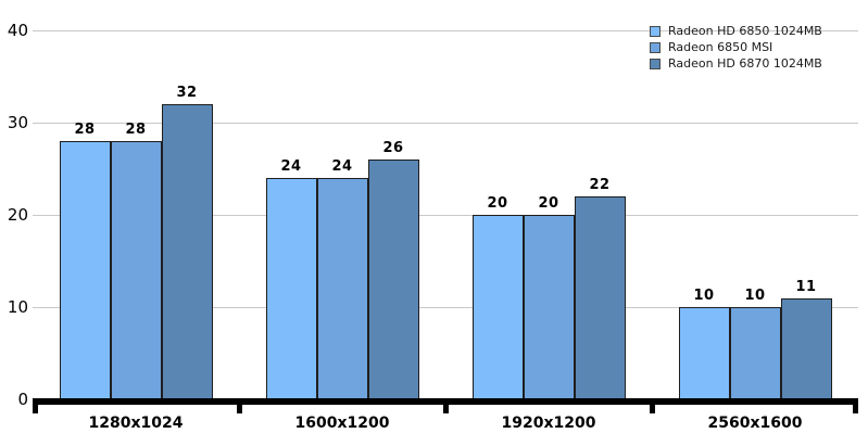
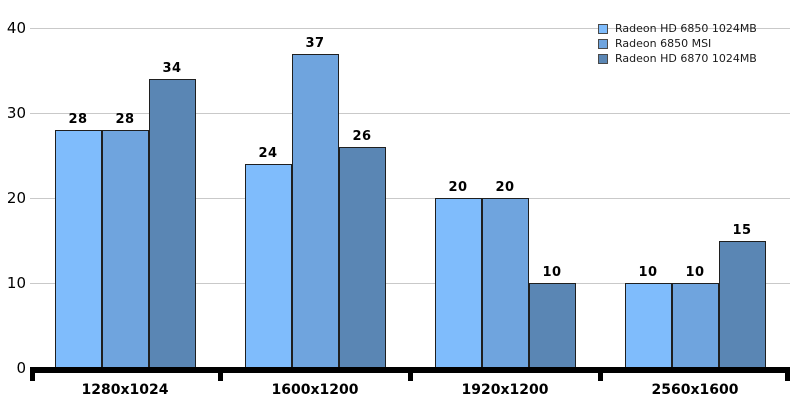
Radeon HD 6870 1024MB/1280x1024: 32 -> 34
Radeon 6850 MSI/1600x1200: 24 -> 37
Radeon HD 6870 1024MB/1920x1200: 22 -> 10
Radeon HD 6870 1024MB/2560x1600: 11 -> 15
